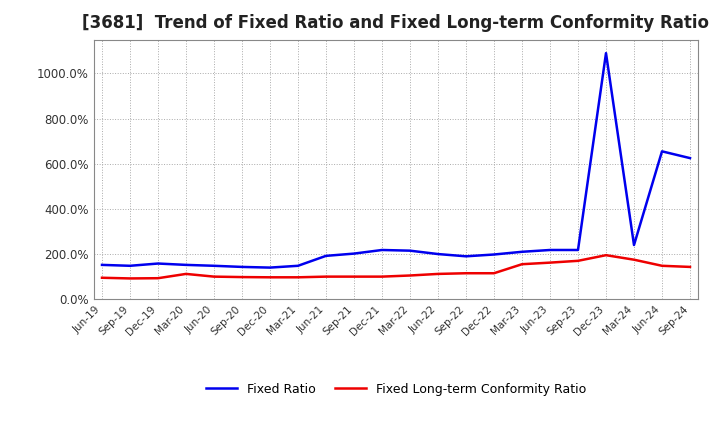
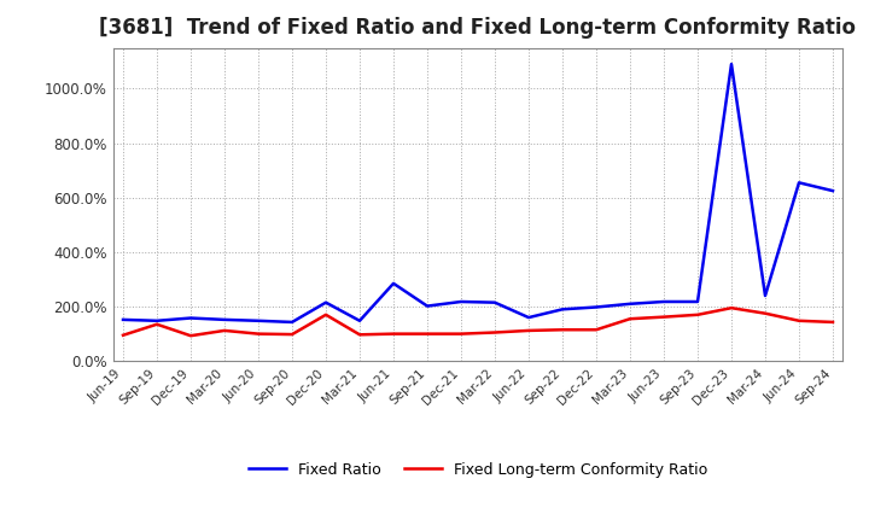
Fixed Long-term Conformity Ratio/Sep-19: 92% -> 135%
Fixed Ratio/Dec-20: 140% -> 215%
Fixed Long-term Conformity Ratio/Dec-20: 97% -> 170%
Fixed Ratio/Jun-21: 192% -> 285%
Fixed Ratio/Jun-22: 200% -> 160%
